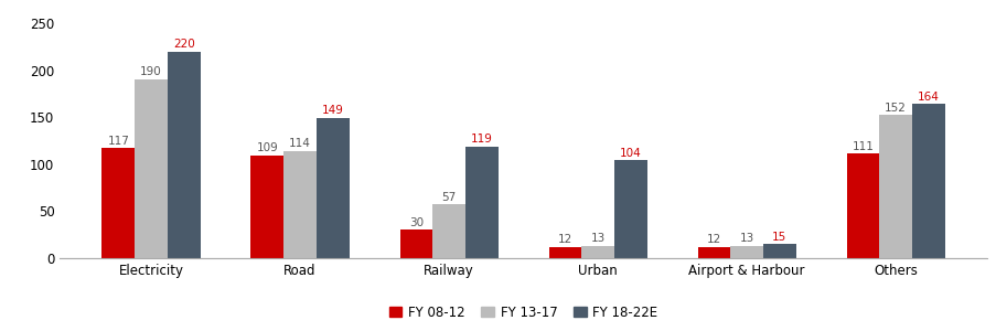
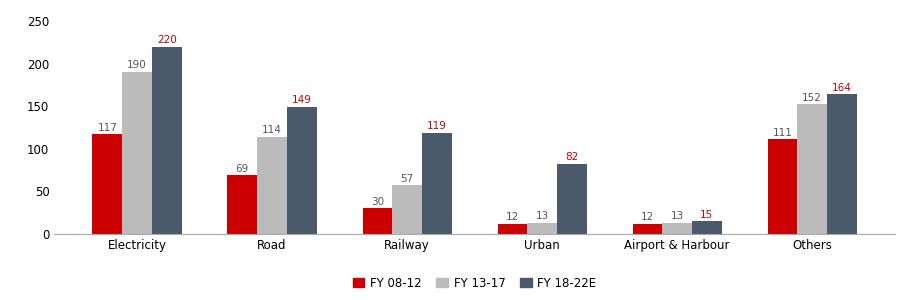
FY 08-12/Road: 109 -> 69
FY 18-22E/Urban: 104 -> 82
